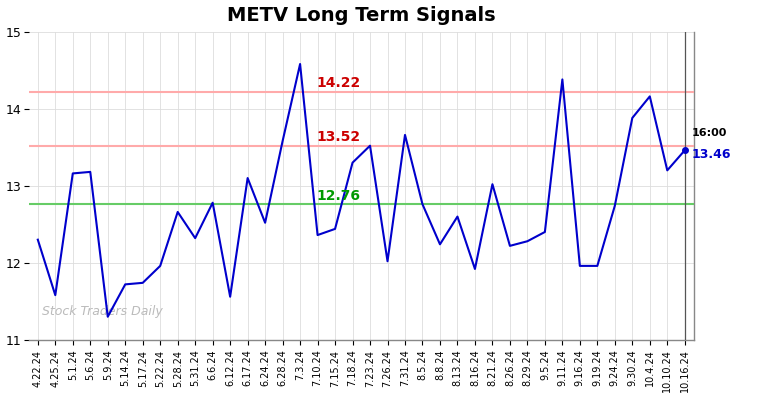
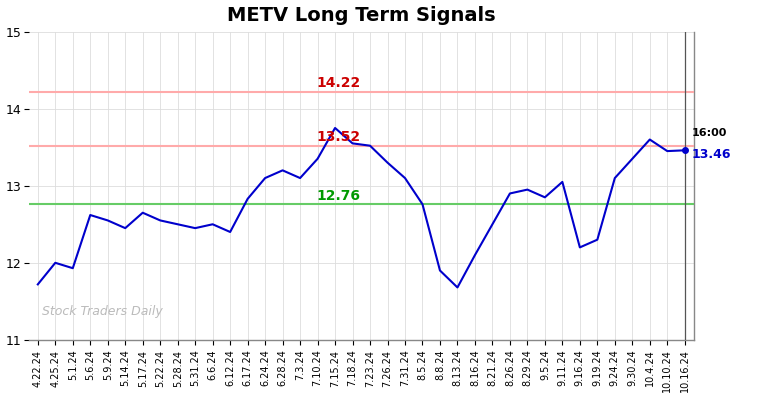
4.22.24: 12.30 -> 11.72
4.25.24: 11.58 -> 12.00
5.1.24: 13.16 -> 11.93
5.6.24: 13.18 -> 12.62
5.9.24: 11.30 -> 12.55
5.14.24: 11.72 -> 12.45
5.17.24: 11.74 -> 12.65
5.22.24: 11.96 -> 12.55
5.28.24: 12.66 -> 12.50
5.31.24: 12.32 -> 12.45
6.6.24: 12.78 -> 12.50
6.12.24: 11.56 -> 12.40
6.17.24: 13.10 -> 12.83
6.24.24: 12.52 -> 13.10
6.28.24: 13.58 -> 13.20
7.3.24: 14.58 -> 13.10
7.10.24: 12.36 -> 13.35
7.15.24: 12.44 -> 13.75
7.18.24: 13.30 -> 13.55
7.26.24: 12.02 -> 13.30
7.31.24: 13.66 -> 13.10
8.8.24: 12.24 -> 11.90
8.13.24: 12.60 -> 11.68
8.16.24: 11.92 -> 12.10
8.21.24: 13.02 -> 12.50
8.26.24: 12.22 -> 12.90
8.29.24: 12.28 -> 12.95
9.5.24: 12.40 -> 12.85
9.11.24: 14.38 -> 13.05
9.16.24: 11.96 -> 12.20
9.19.24: 11.96 -> 12.30
9.24.24: 12.74 -> 13.10
9.30.24: 13.88 -> 13.35
10.4.24: 14.16 -> 13.60
10.10.24: 13.20 -> 13.45
